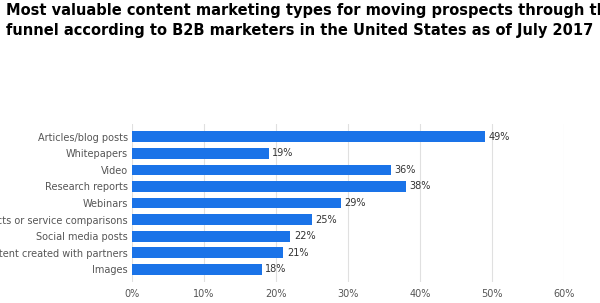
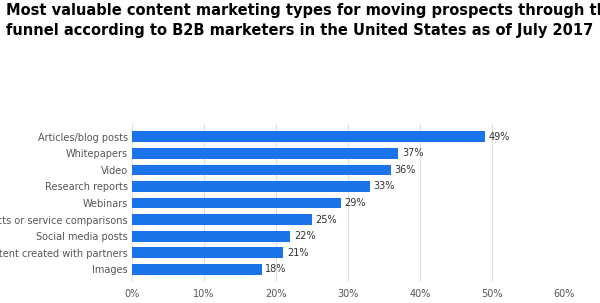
Whitepapers: 19% -> 37%
Research reports: 38% -> 33%
